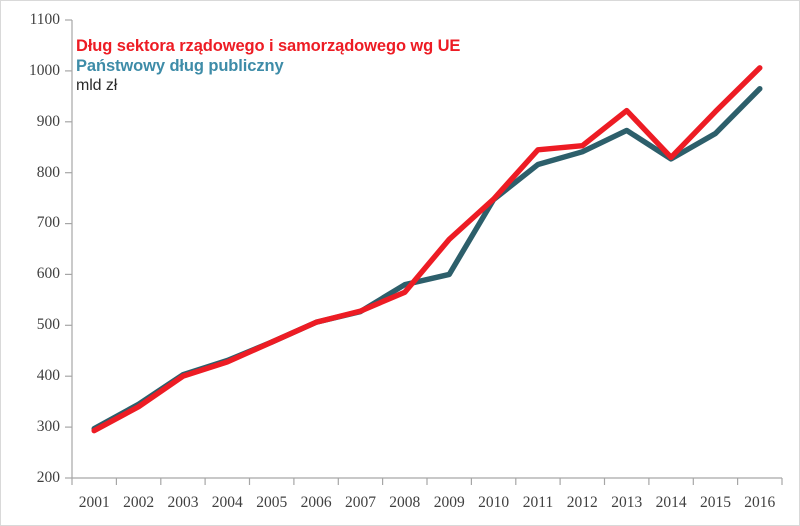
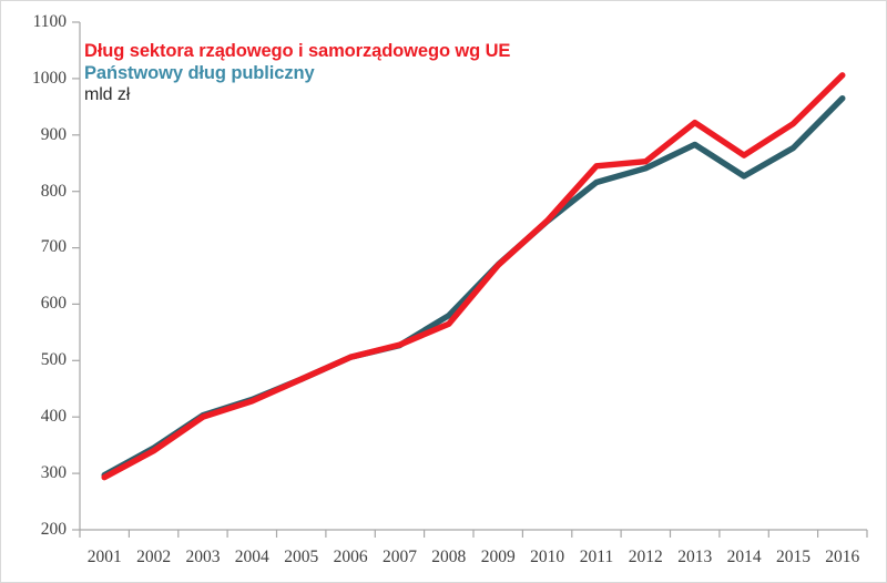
Państwowy dług publiczny/2009: 600 -> 670
Dług sektora rządowego i samorządowego wg UE/2014: 830 -> 860
